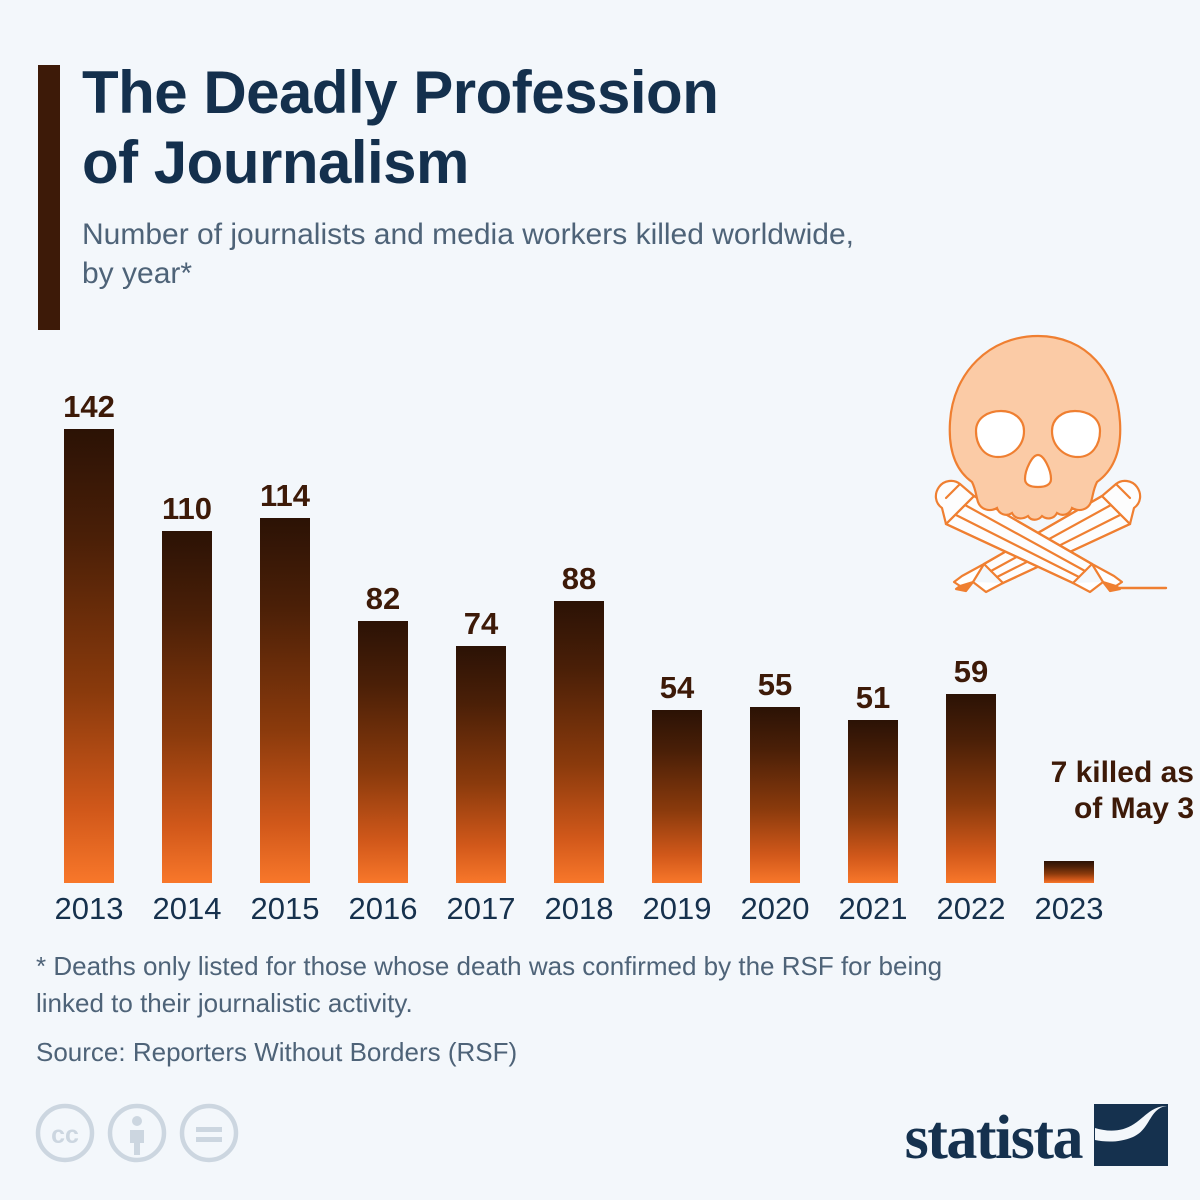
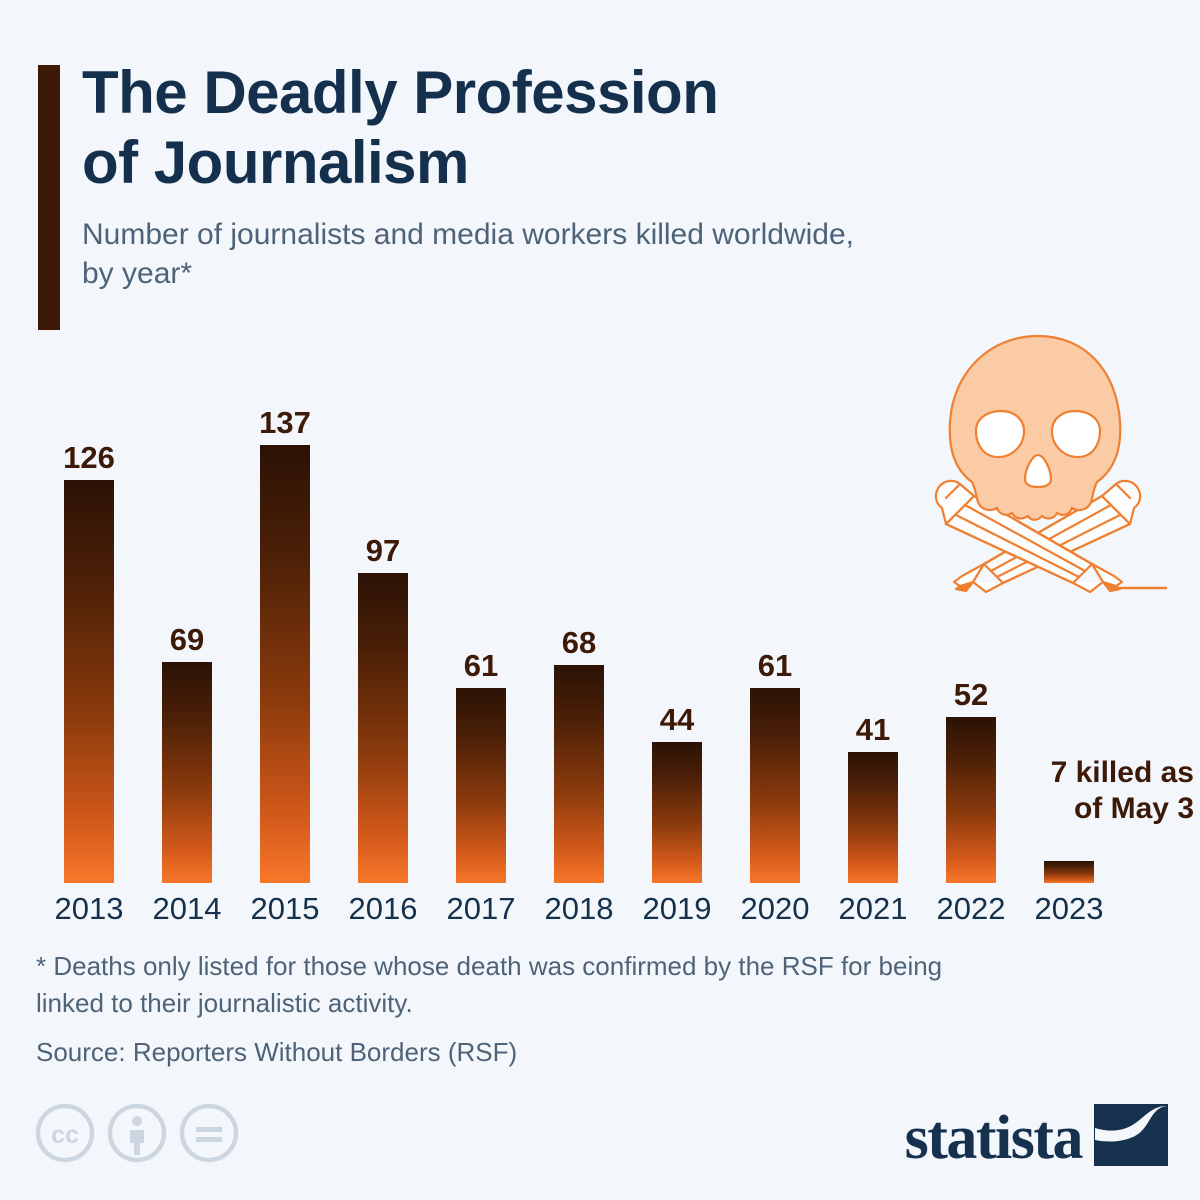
2013: 142 -> 126
2014: 110 -> 69
2015: 114 -> 137
2016: 82 -> 97
2017: 74 -> 61
2018: 88 -> 68
2019: 54 -> 44
2020: 55 -> 61
2021: 51 -> 41
2022: 59 -> 52
